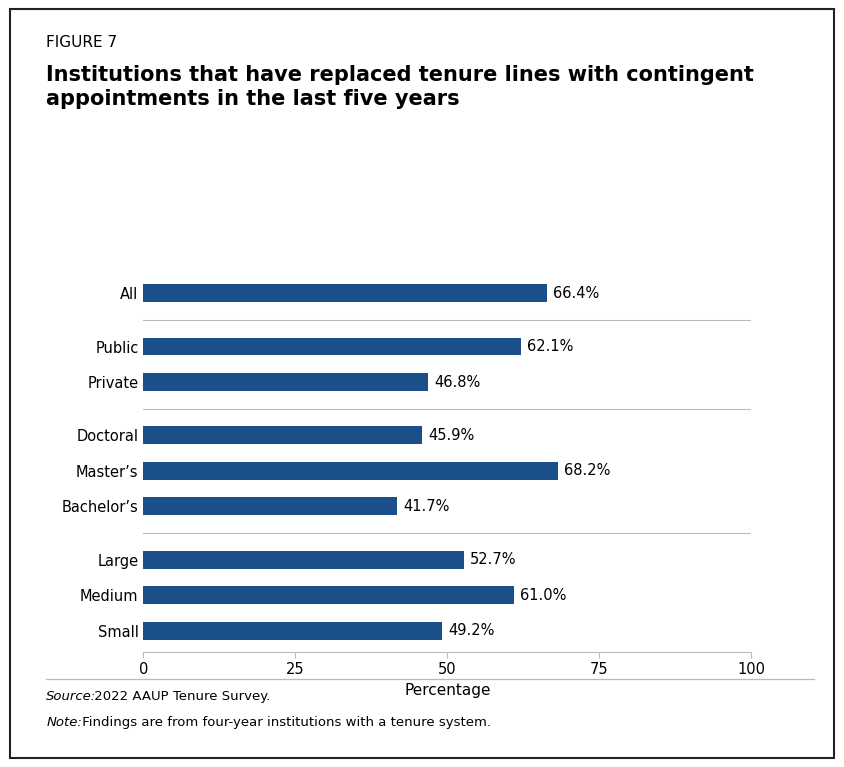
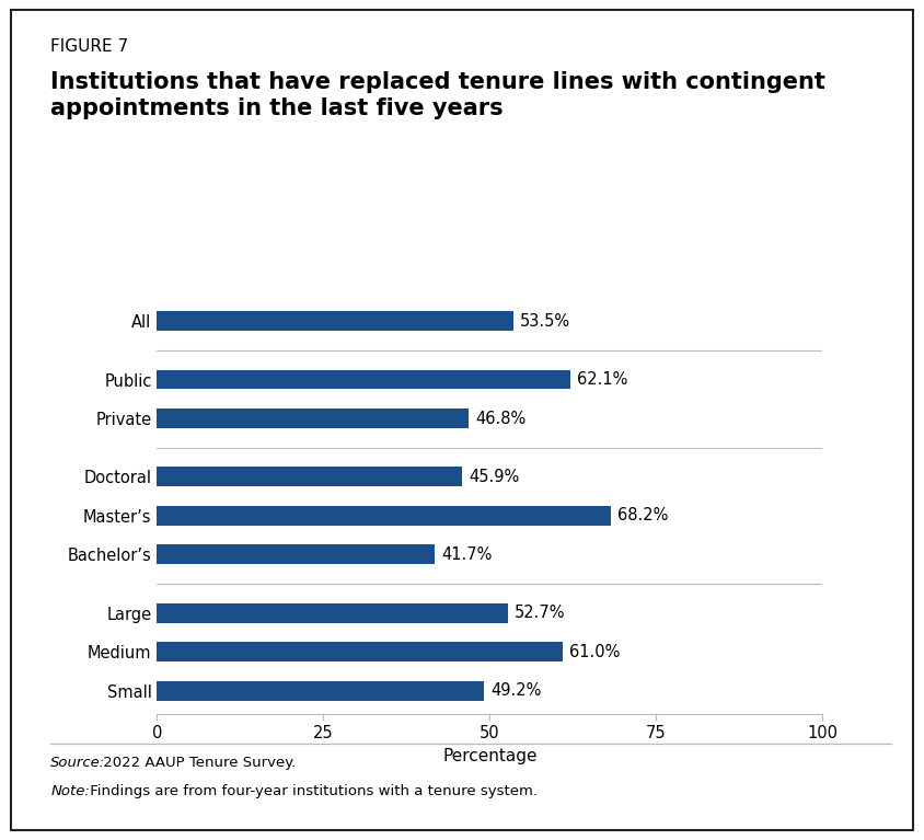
All: 66.4% -> 53.5%
